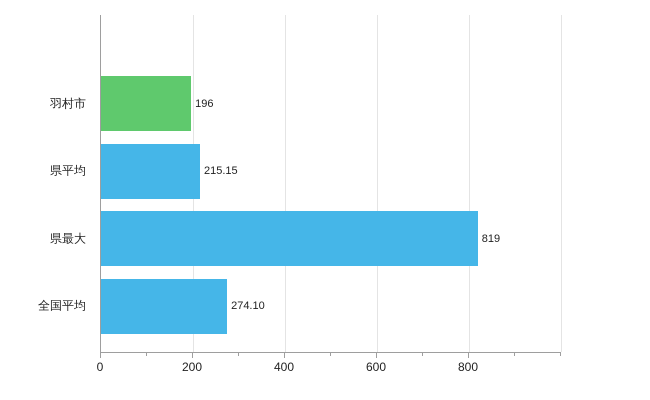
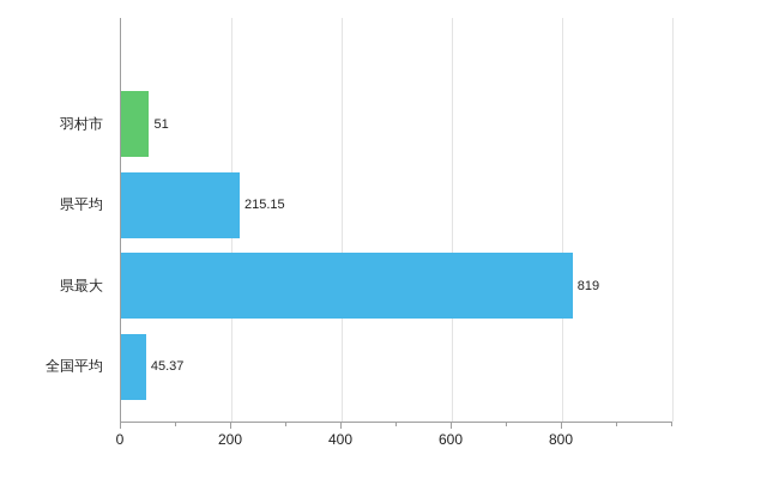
羽村市: 196 -> 51
全国平均: 274.10 -> 45.37
